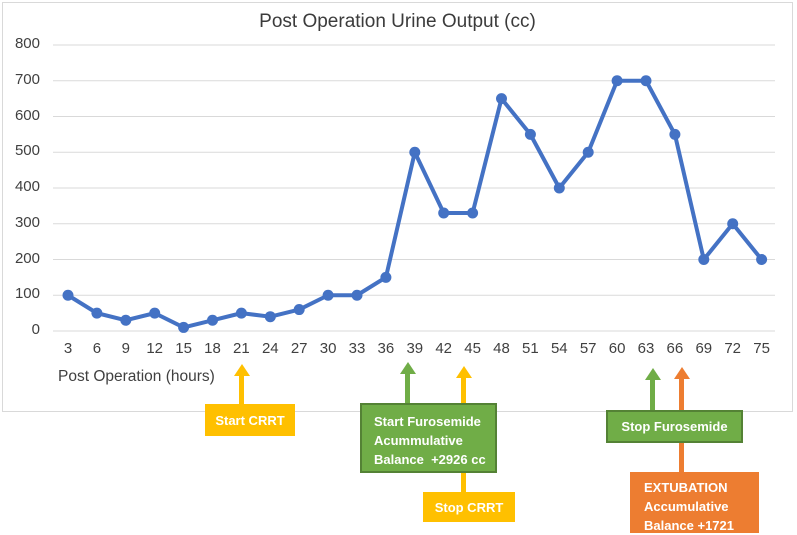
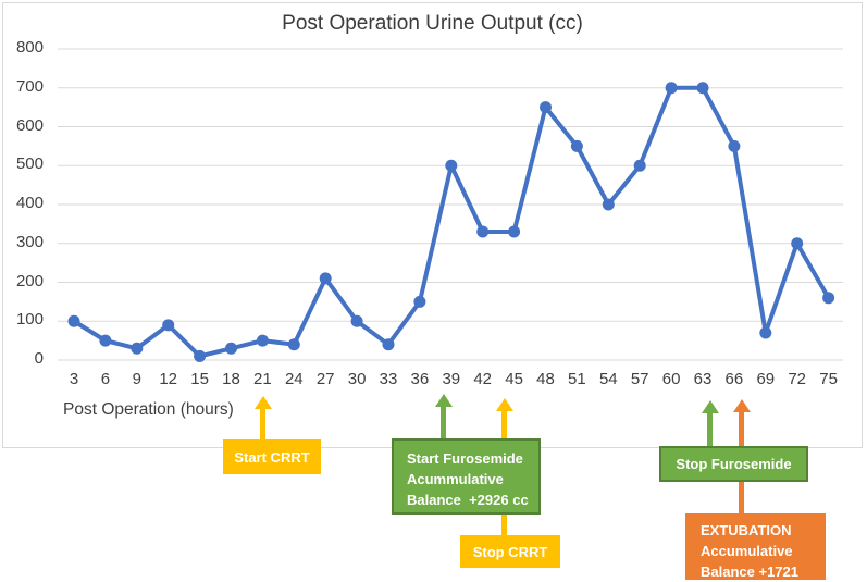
12: 50 -> 90
27: 60 -> 210
33: 100 -> 40
69: 200 -> 70
75: 200 -> 160
